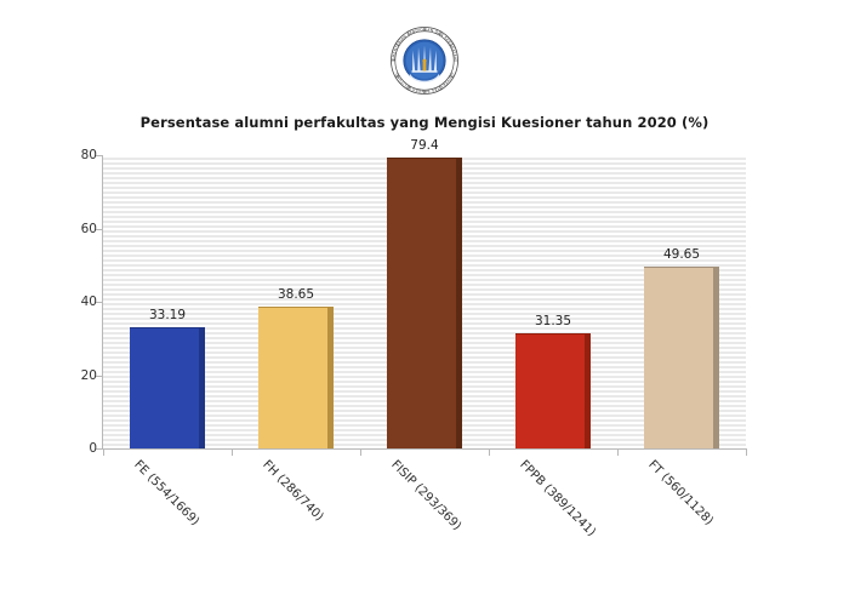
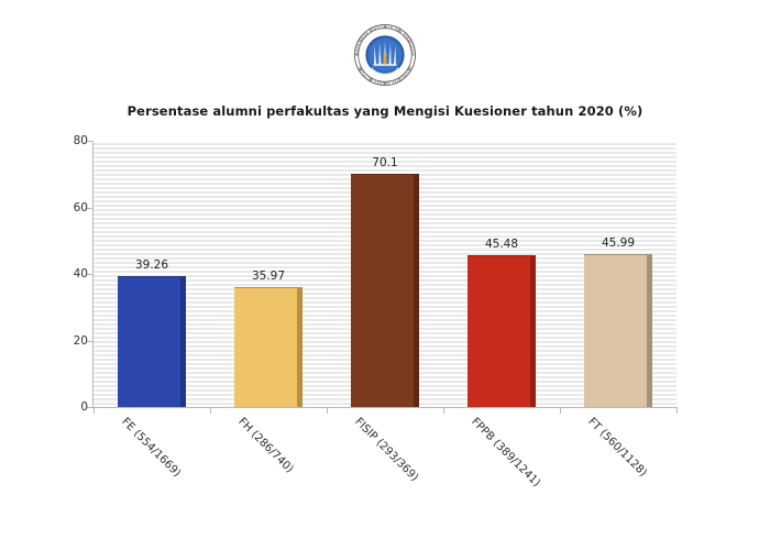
FE (554/1669): 33.19 -> 39.26
FH (286/740): 38.65 -> 35.97
FISIP (293/369): 79.4 -> 70.1
FPPB (389/1241): 31.35 -> 45.48
FT (560/1128): 49.65 -> 45.99
